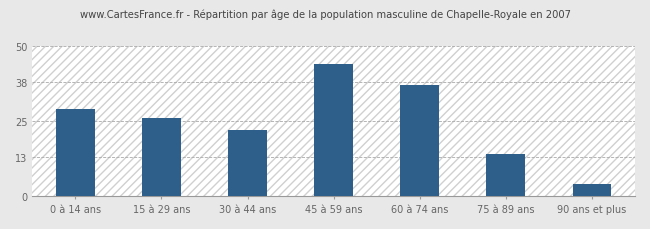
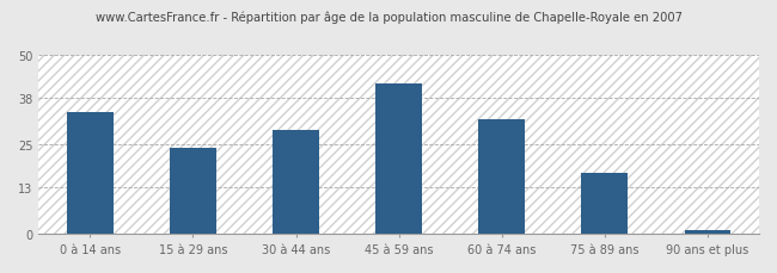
0 à 14 ans: 29 -> 34
15 à 29 ans: 26 -> 24
30 à 44 ans: 22 -> 29
45 à 59 ans: 44 -> 42
60 à 74 ans: 37 -> 32
75 à 89 ans: 14 -> 17
90 ans et plus: 4 -> 1
